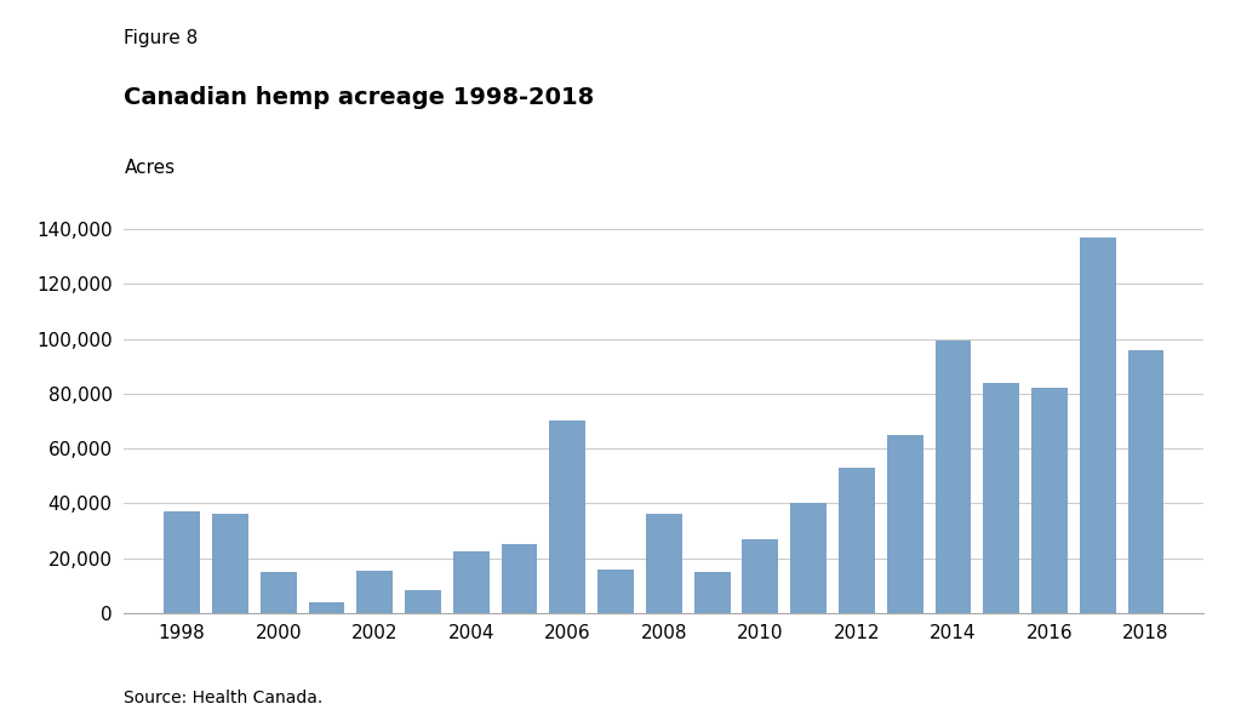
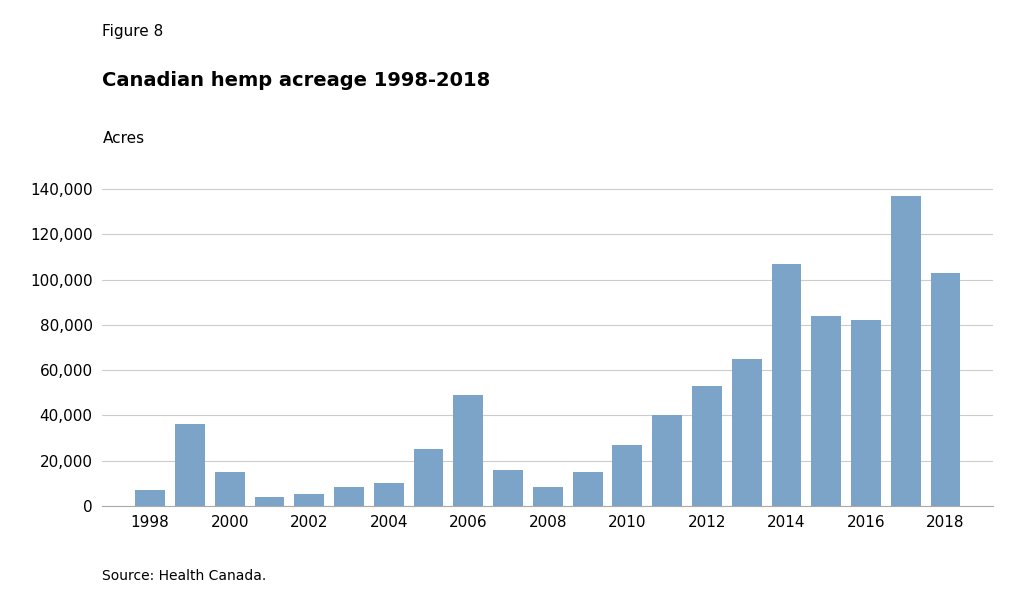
1998: 37,000 -> 7,000
2002: 15,500 -> 5,000
2004: 22,500 -> 10,000
2006: 70,000 -> 49,000
2008: 36,000 -> 8,500
2014: 99,500 -> 107,000
2018: 96,000 -> 103,000
